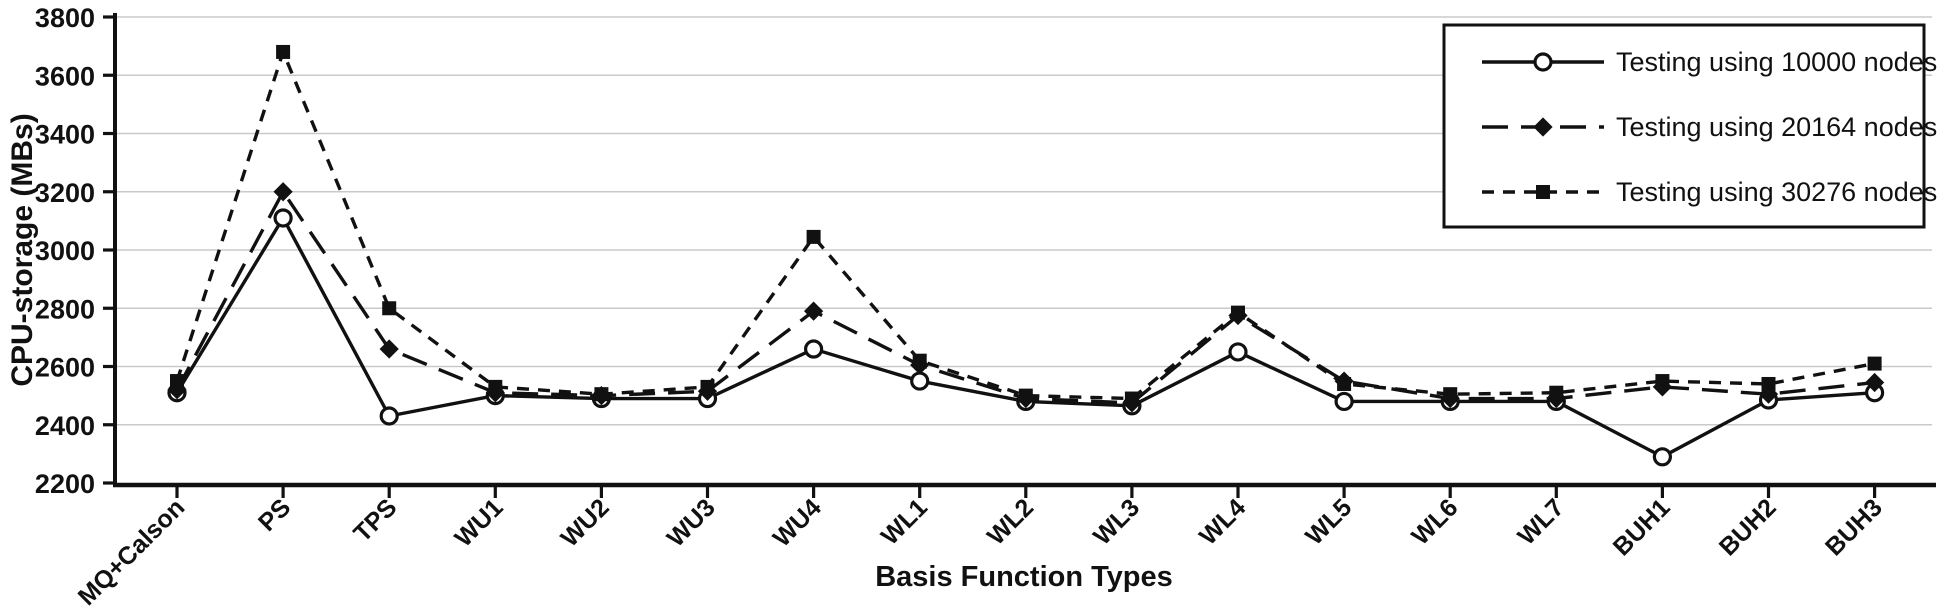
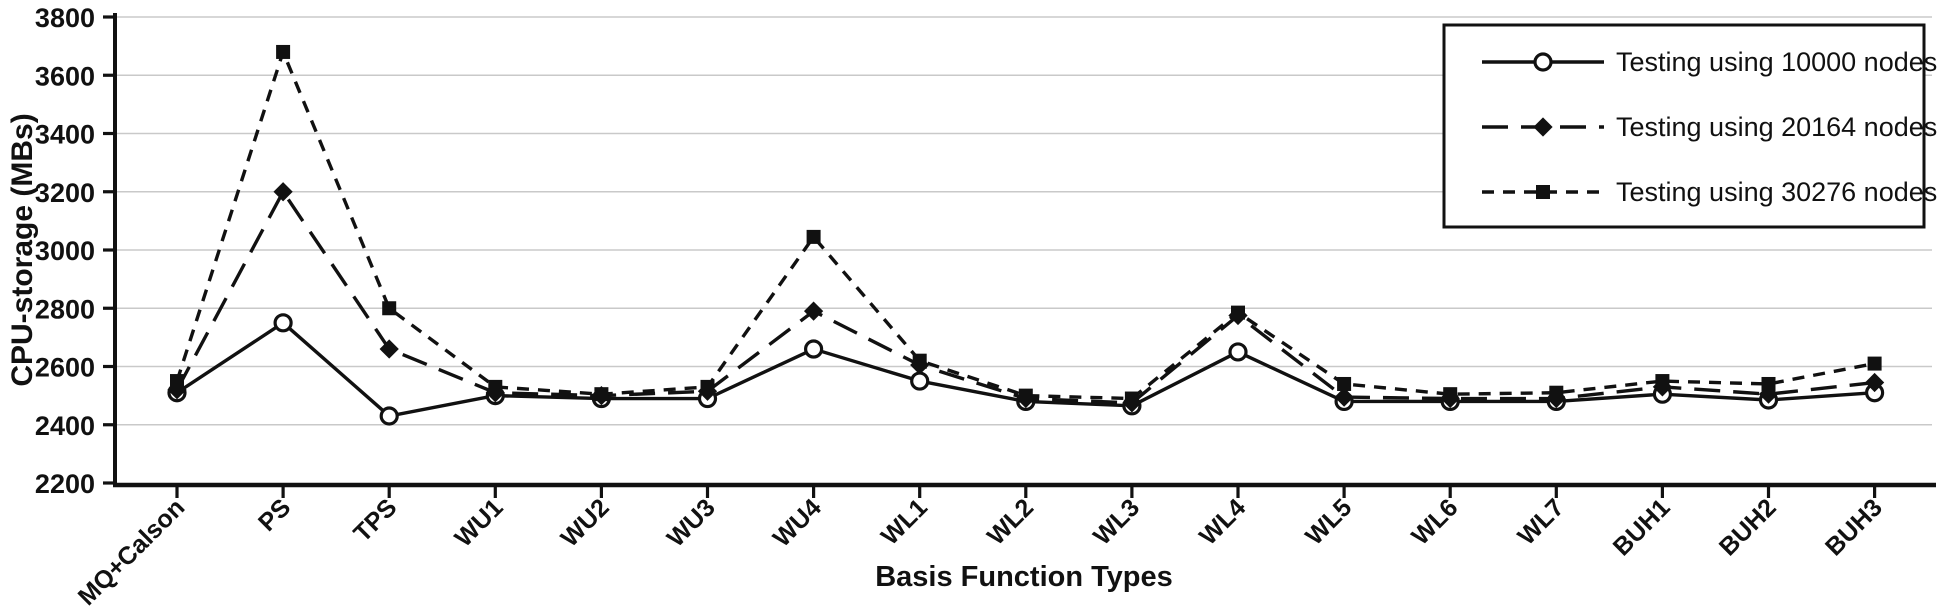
Testing using 10000 nodes/PS: 3110 -> 2750
Testing using 20164 nodes/WL5: 2550 -> 2500
Testing using 10000 nodes/BUH1: 2290 -> 2500
